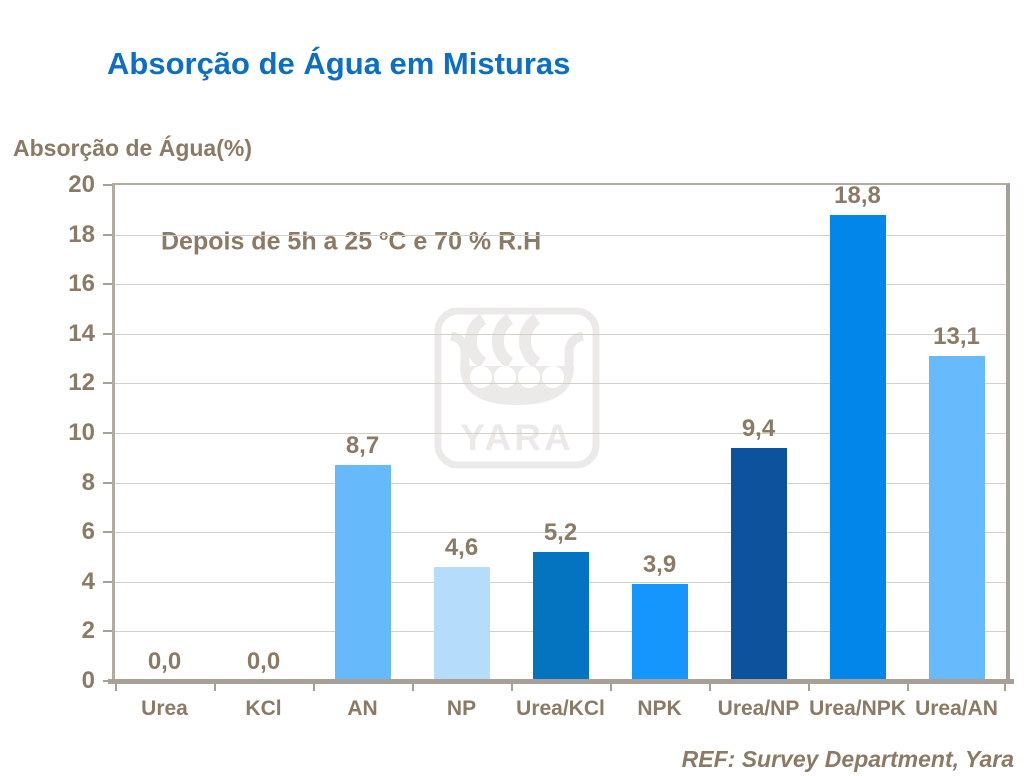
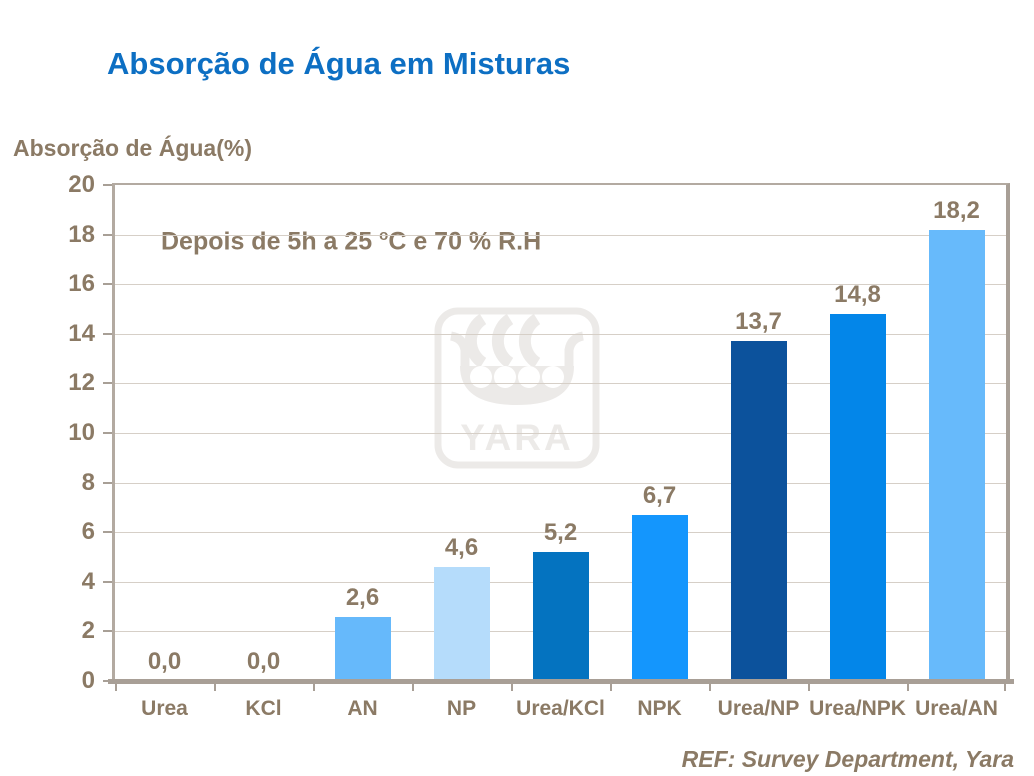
AN: 8,7 -> 2,6
NPK: 3,9 -> 6,7
Urea/NP: 9,4 -> 13,7
Urea/NPK: 18,8 -> 14,8
Urea/AN: 13,1 -> 18,2
